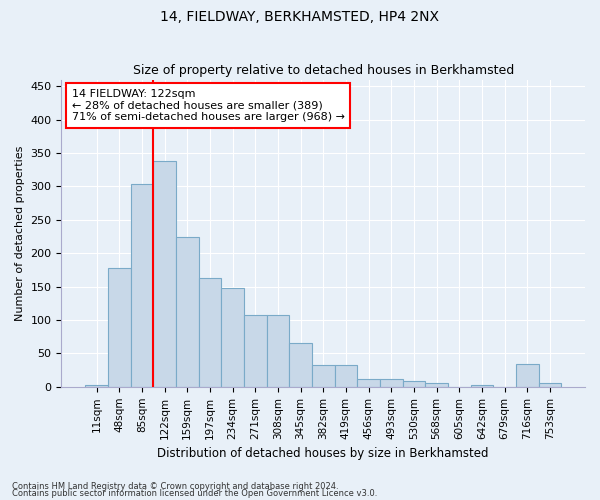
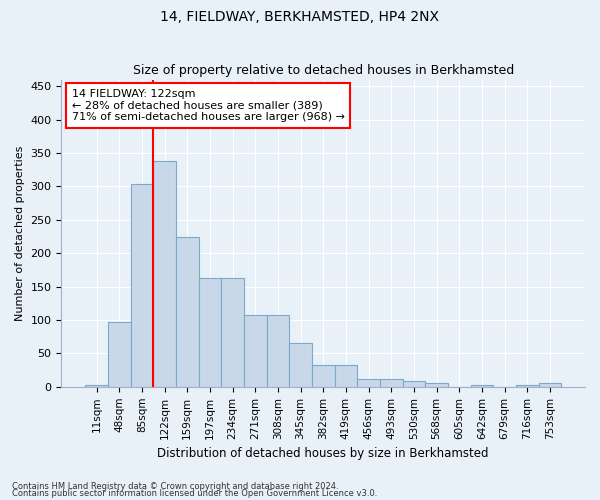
48sqm: 178 -> 97
234sqm: 148 -> 163
716sqm: 34 -> 2
